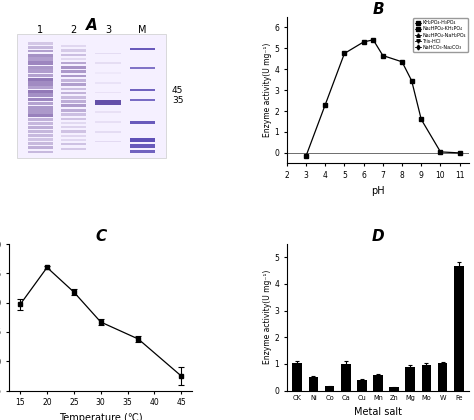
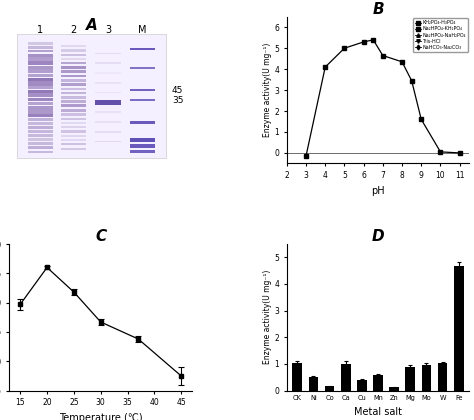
B/4: 2.30 -> 4.10
B/5: 4.75 -> 5.00
